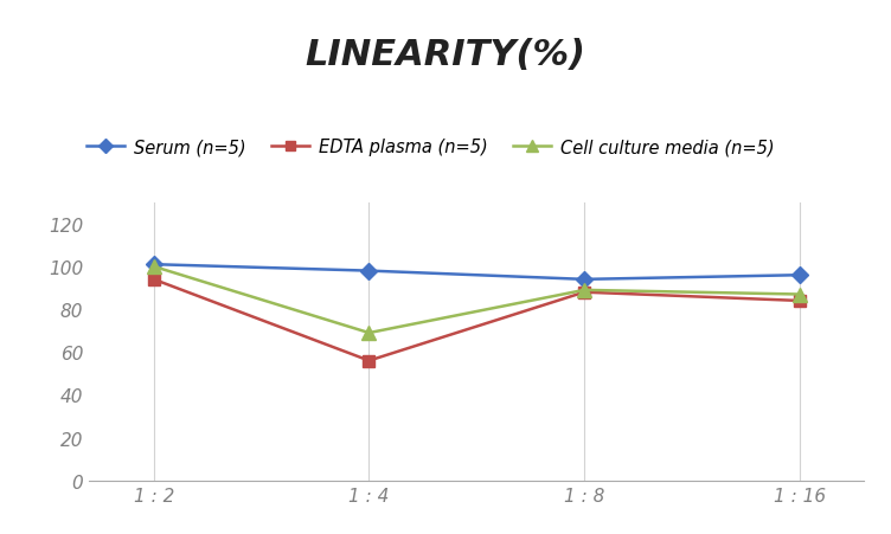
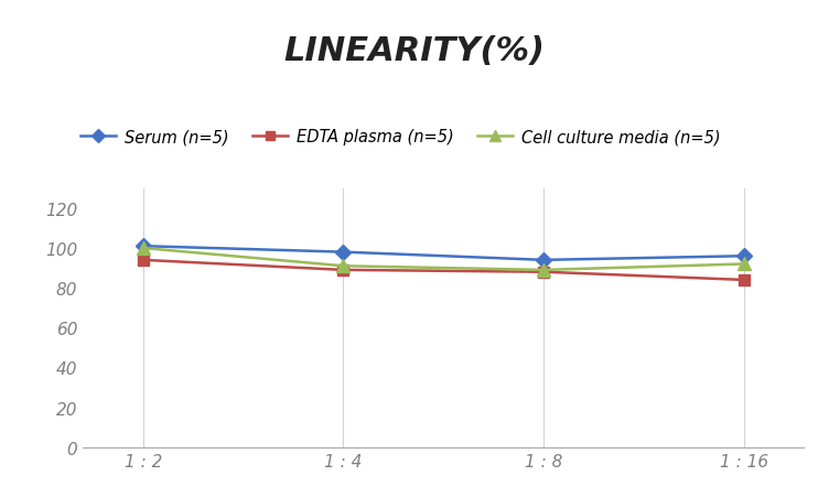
EDTA plasma (n=5)/1 : 4: 56 -> 89
Cell culture media (n=5)/1 : 4: 69 -> 91
Cell culture media (n=5)/1 : 16: 87 -> 92
